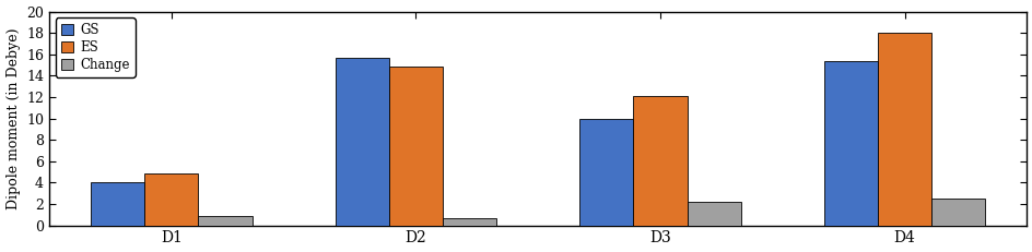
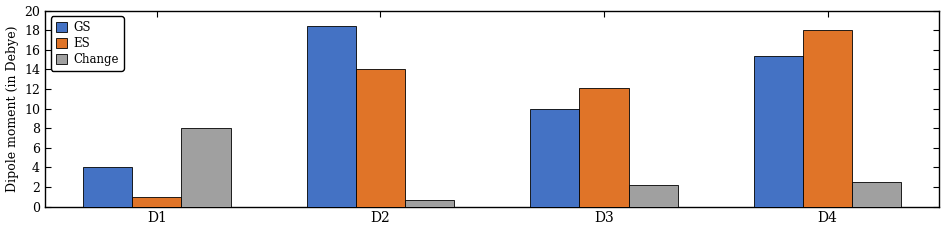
ES/D1: 4.9 -> 1.0
Change/D1: 0.9 -> 8.0
GS/D2: 15.7 -> 18.4
ES/D2: 14.9 -> 14.0
